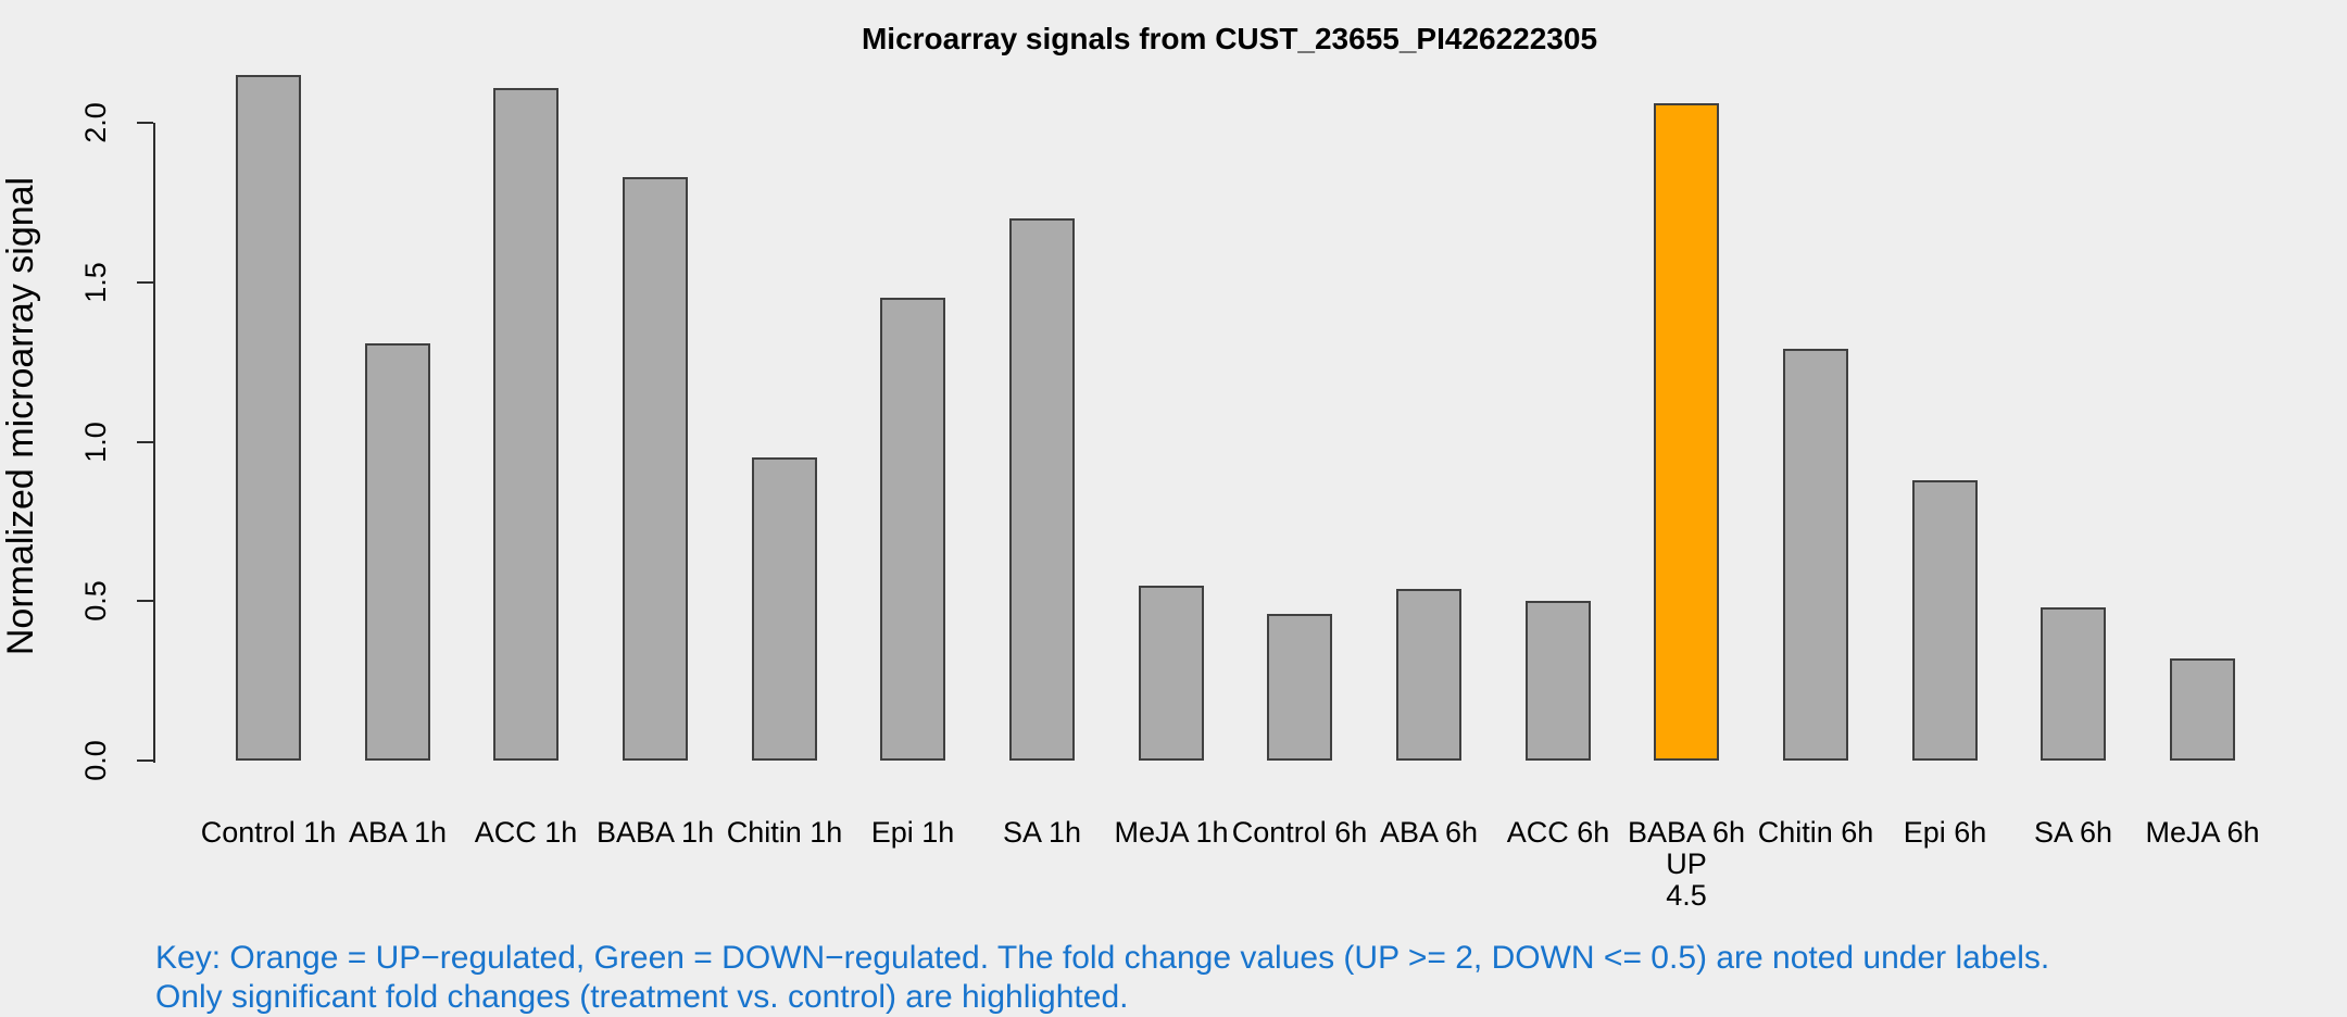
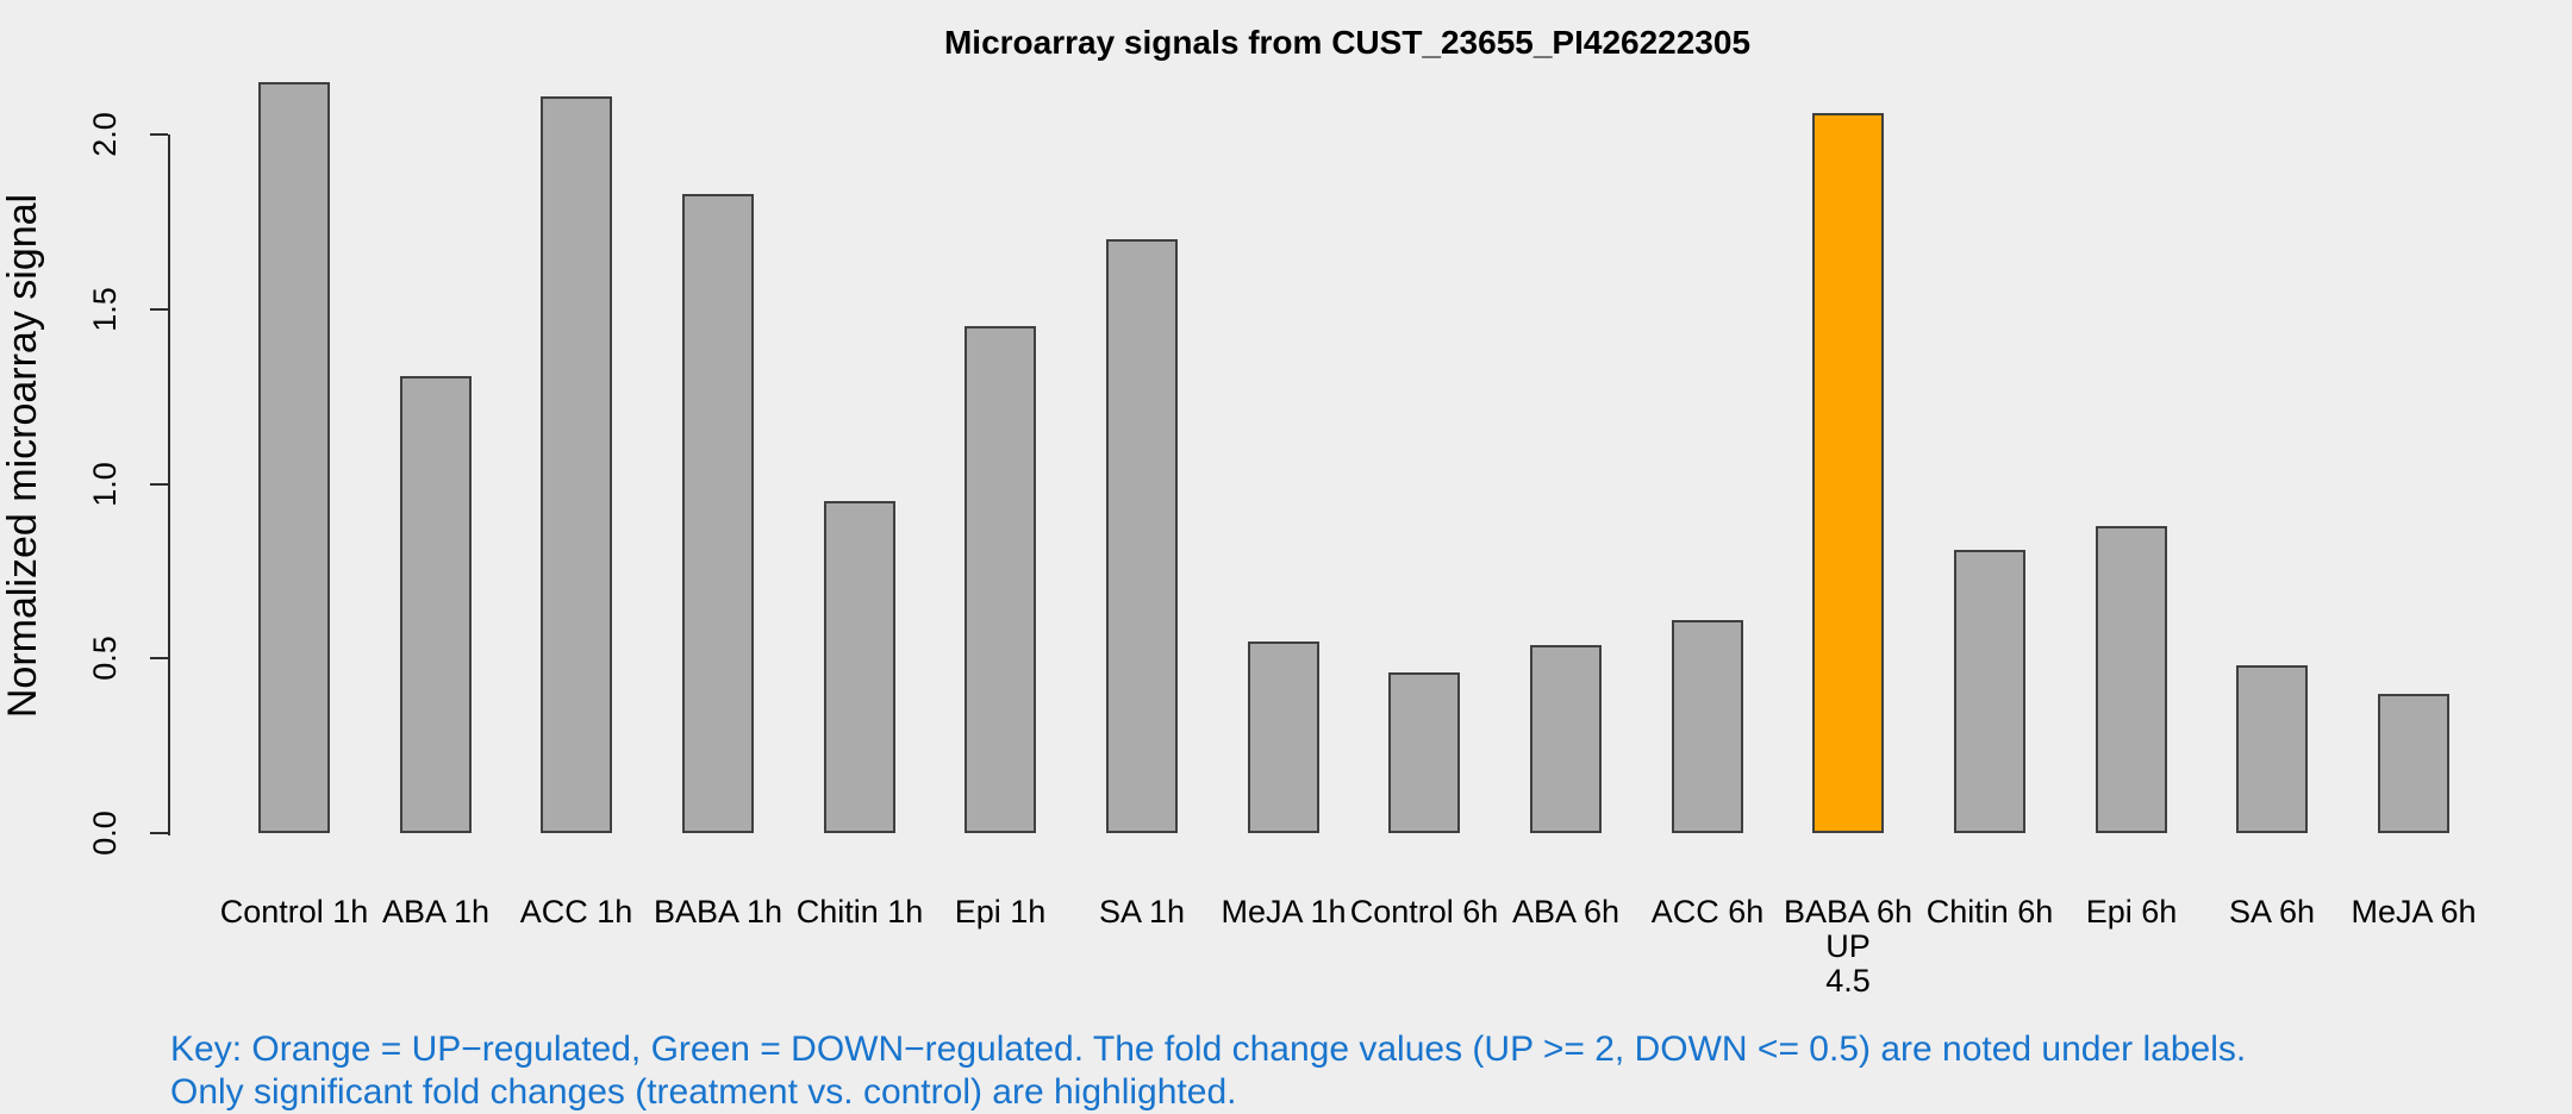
ACC 6h: 0.50 -> 0.61
Chitin 6h: 1.29 -> 0.81
MeJA 6h: 0.32 -> 0.40
